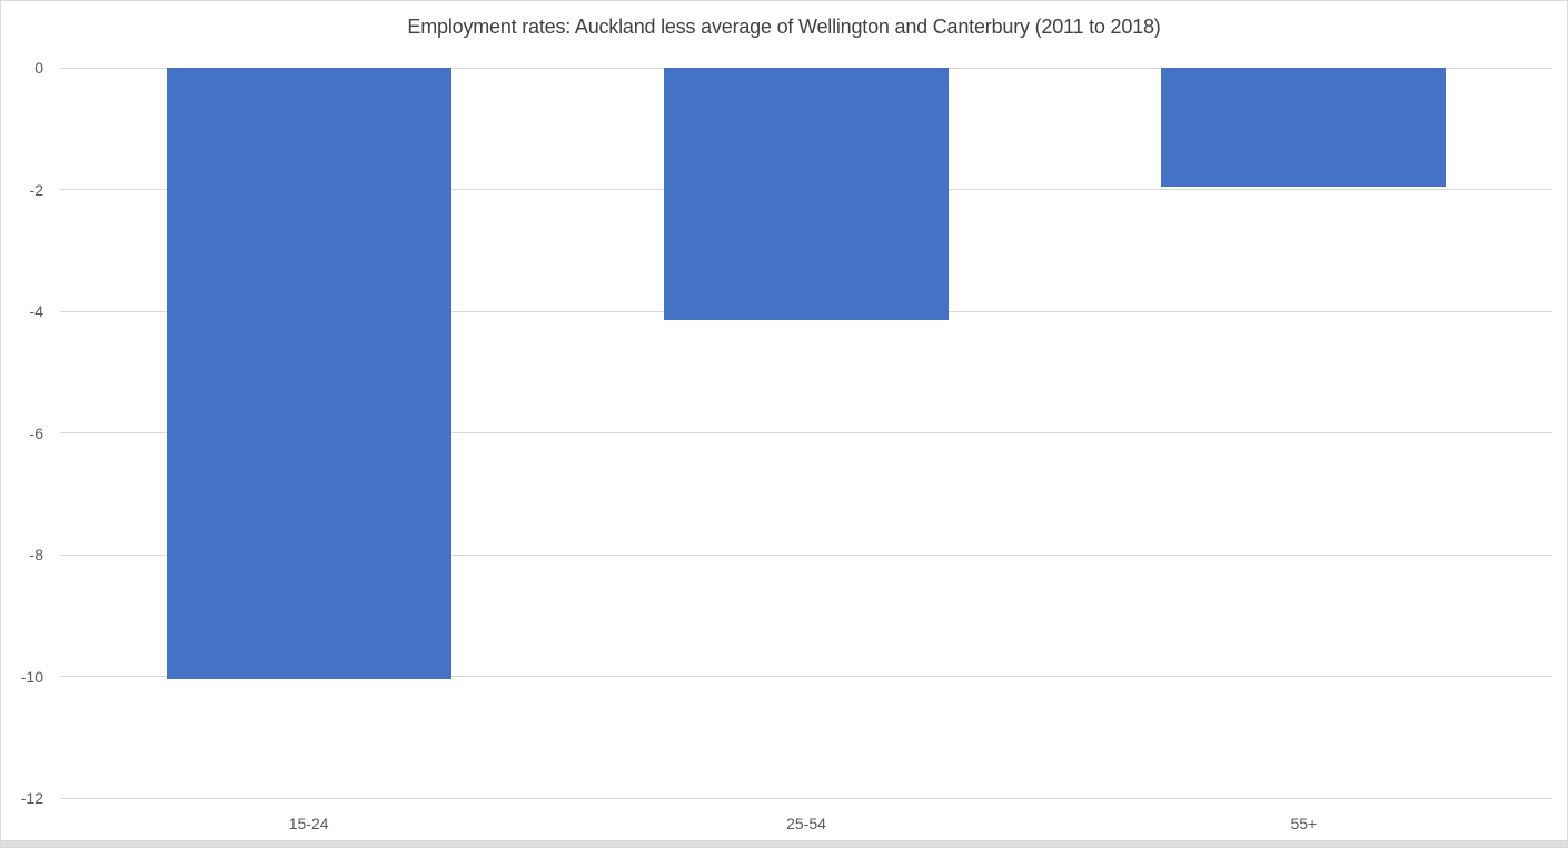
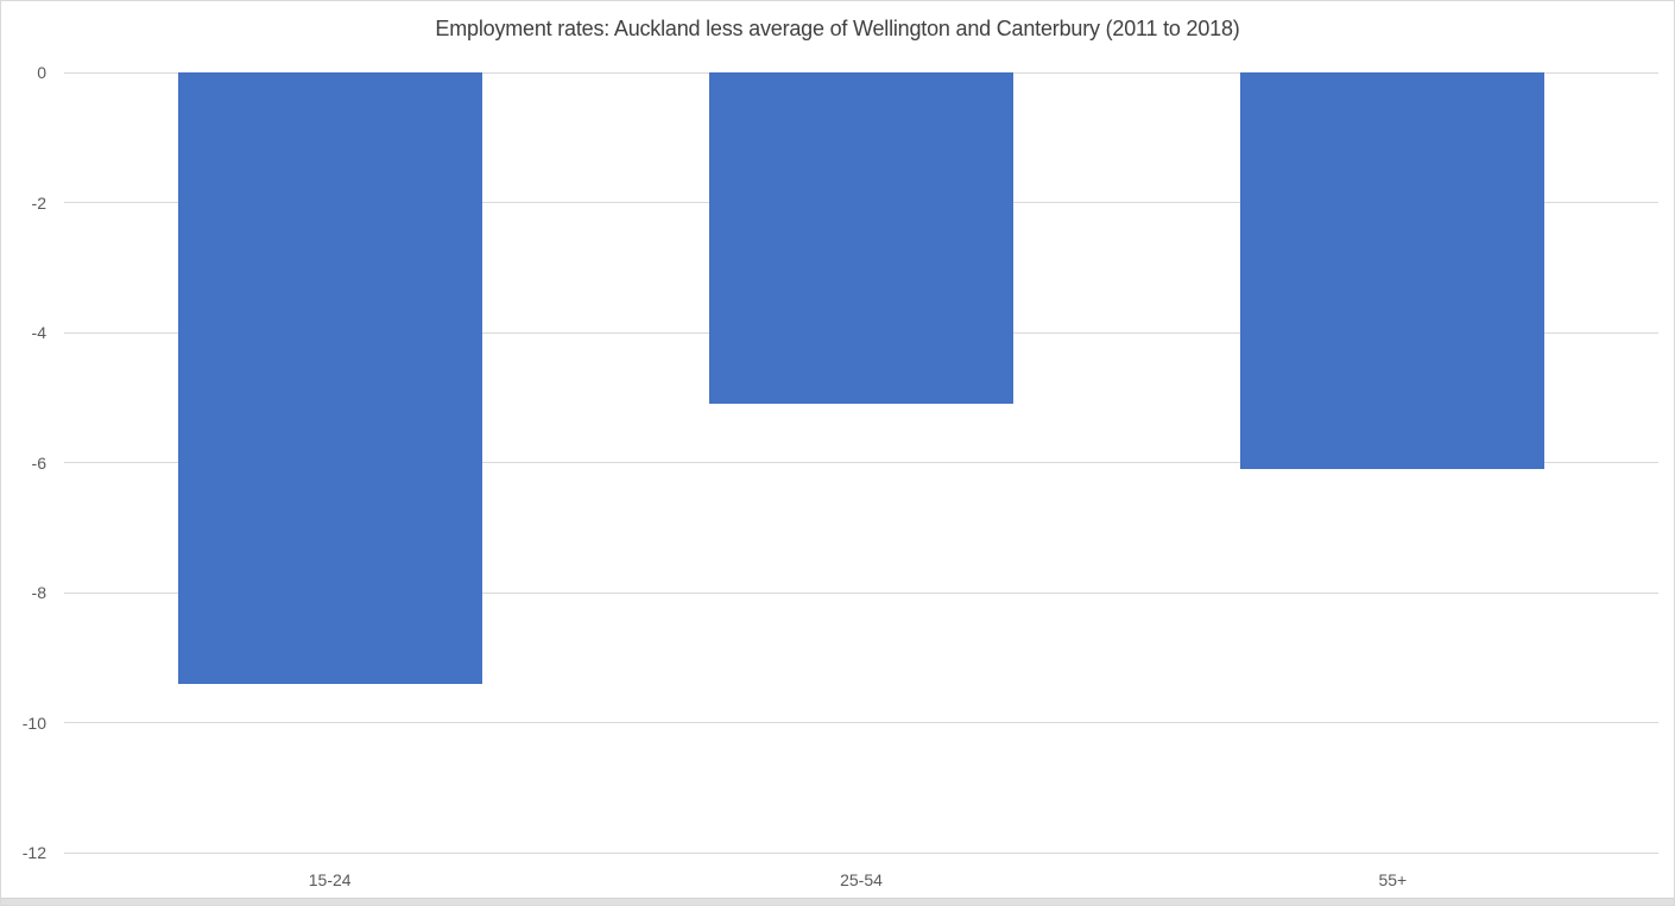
15-24: -10.1 -> -9.4
25-54: -4.2 -> -5.1
55+: -1.9 -> -6.1
